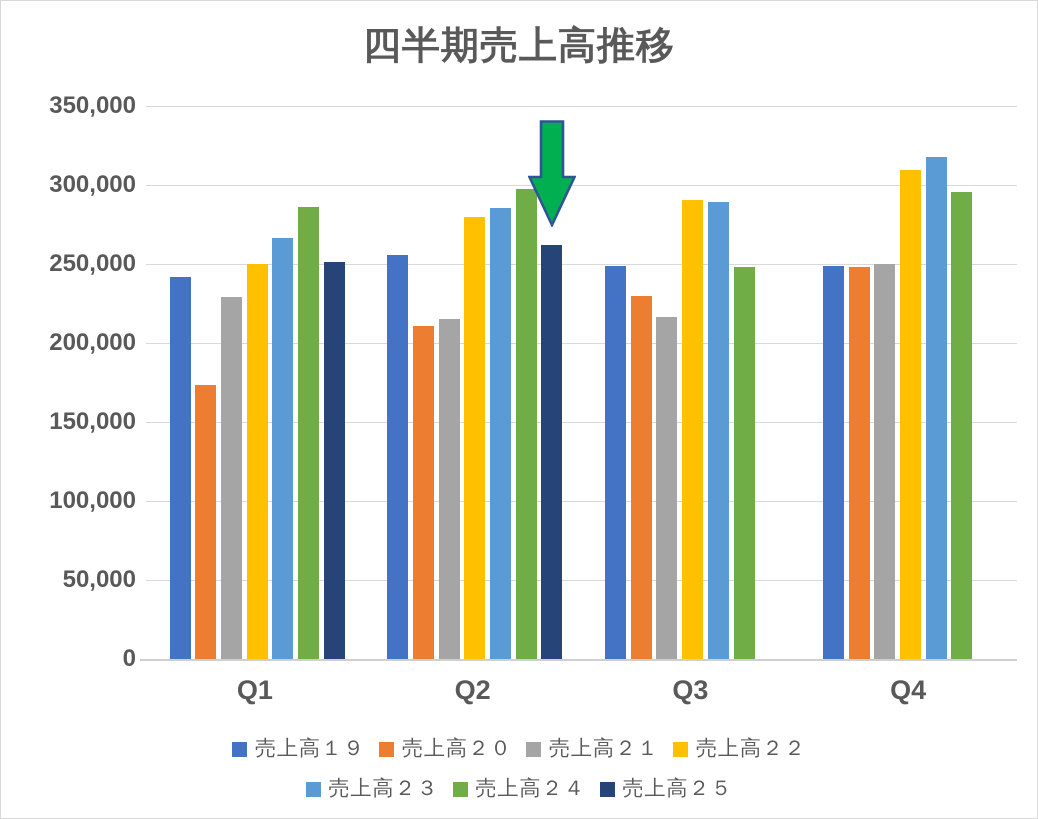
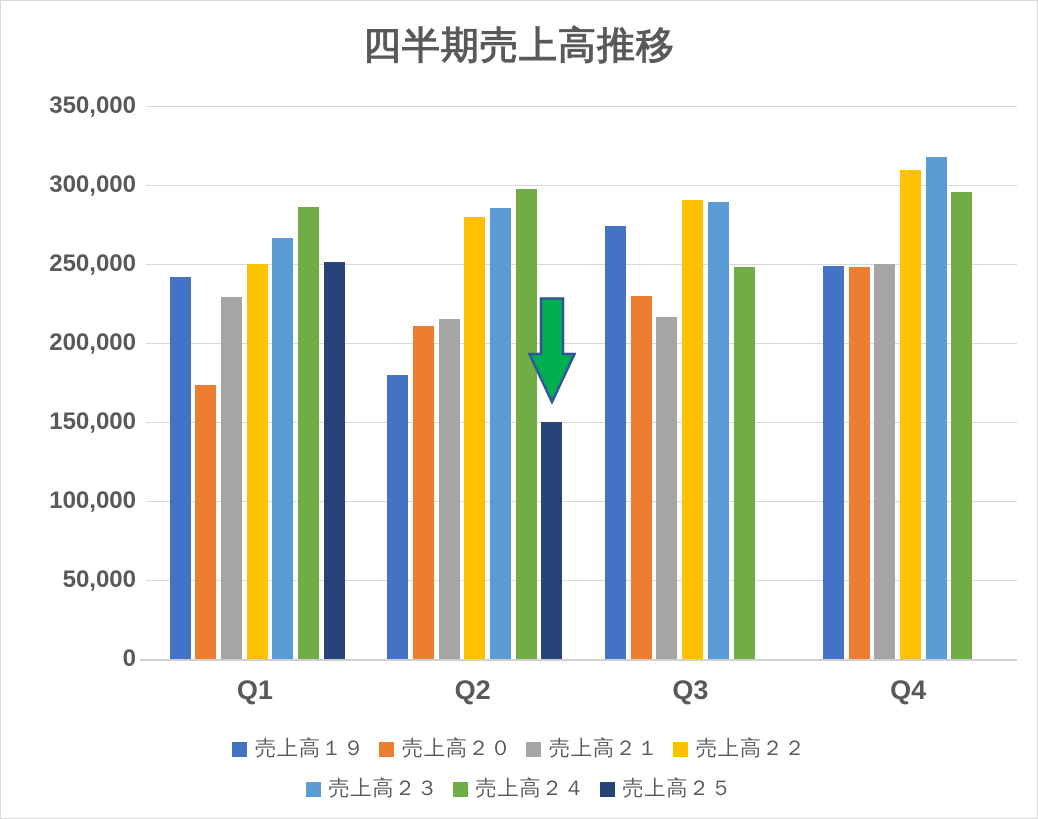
売上高１９/Q2: 256000 -> 180000
売上高２５/Q2: 262000 -> 150000
売上高１９/Q3: 249000 -> 274000
